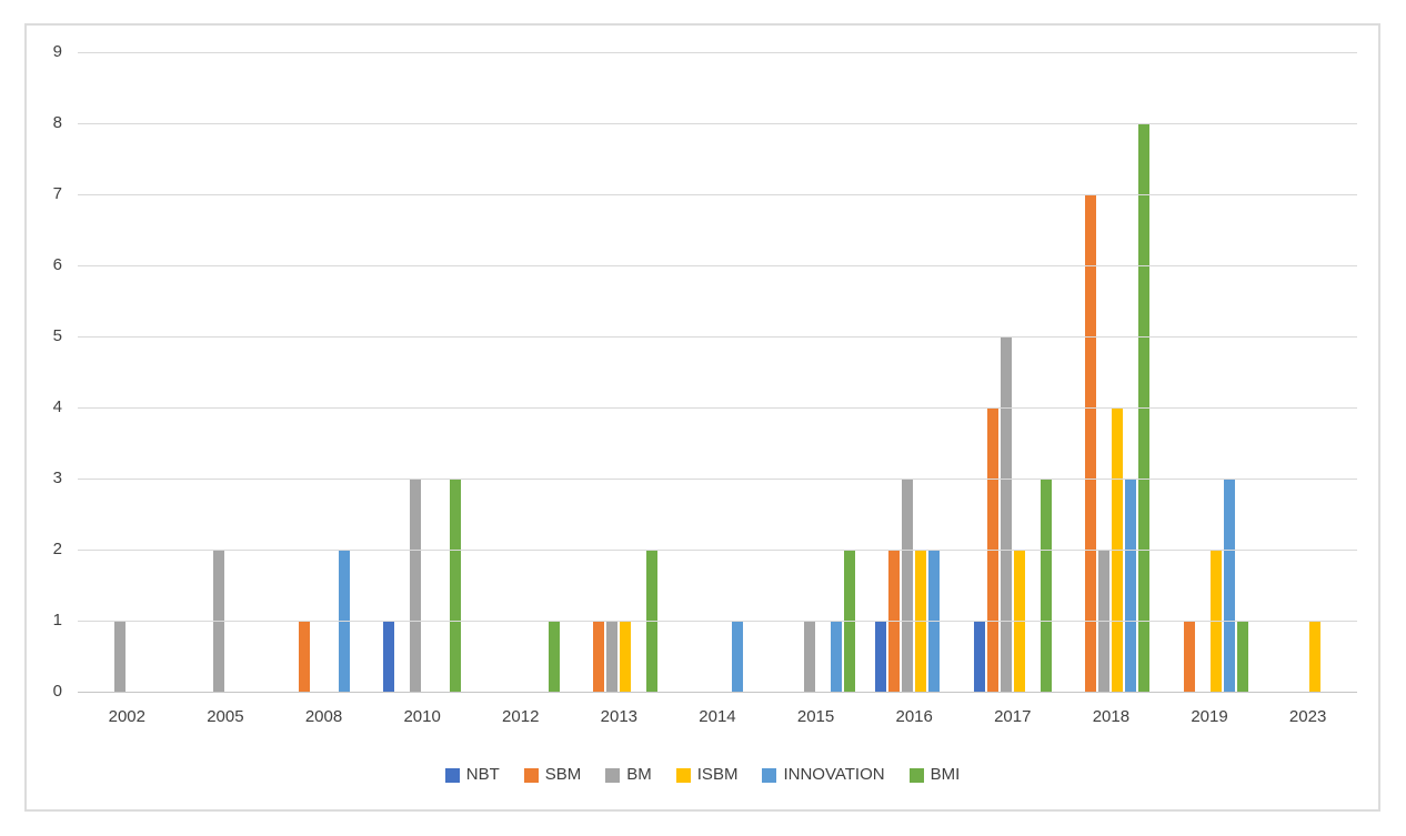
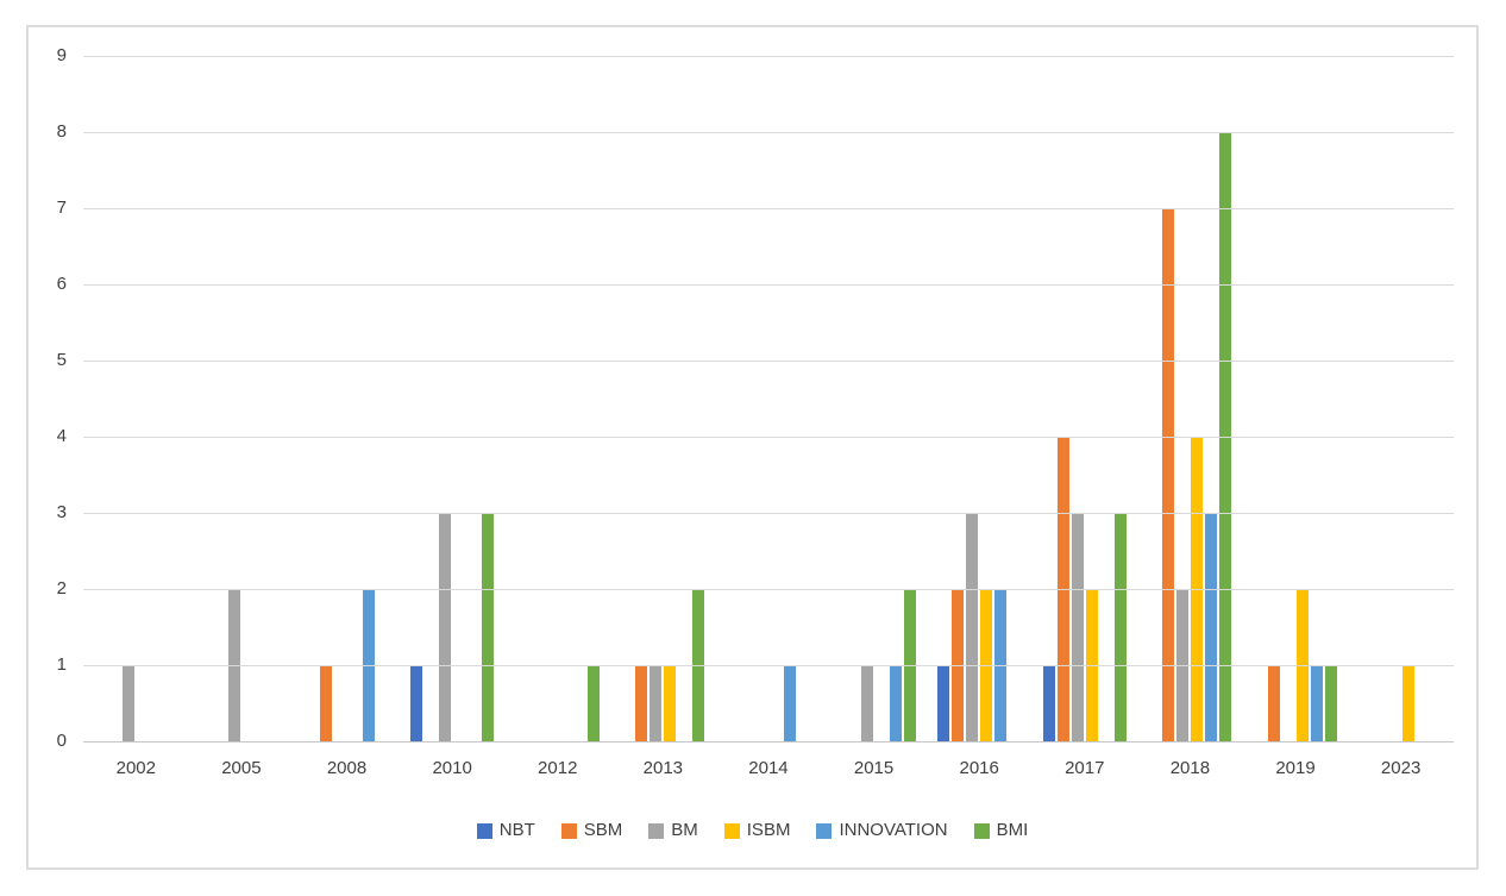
BM/2017: 5 -> 3
INNOVATION/2019: 3 -> 1
